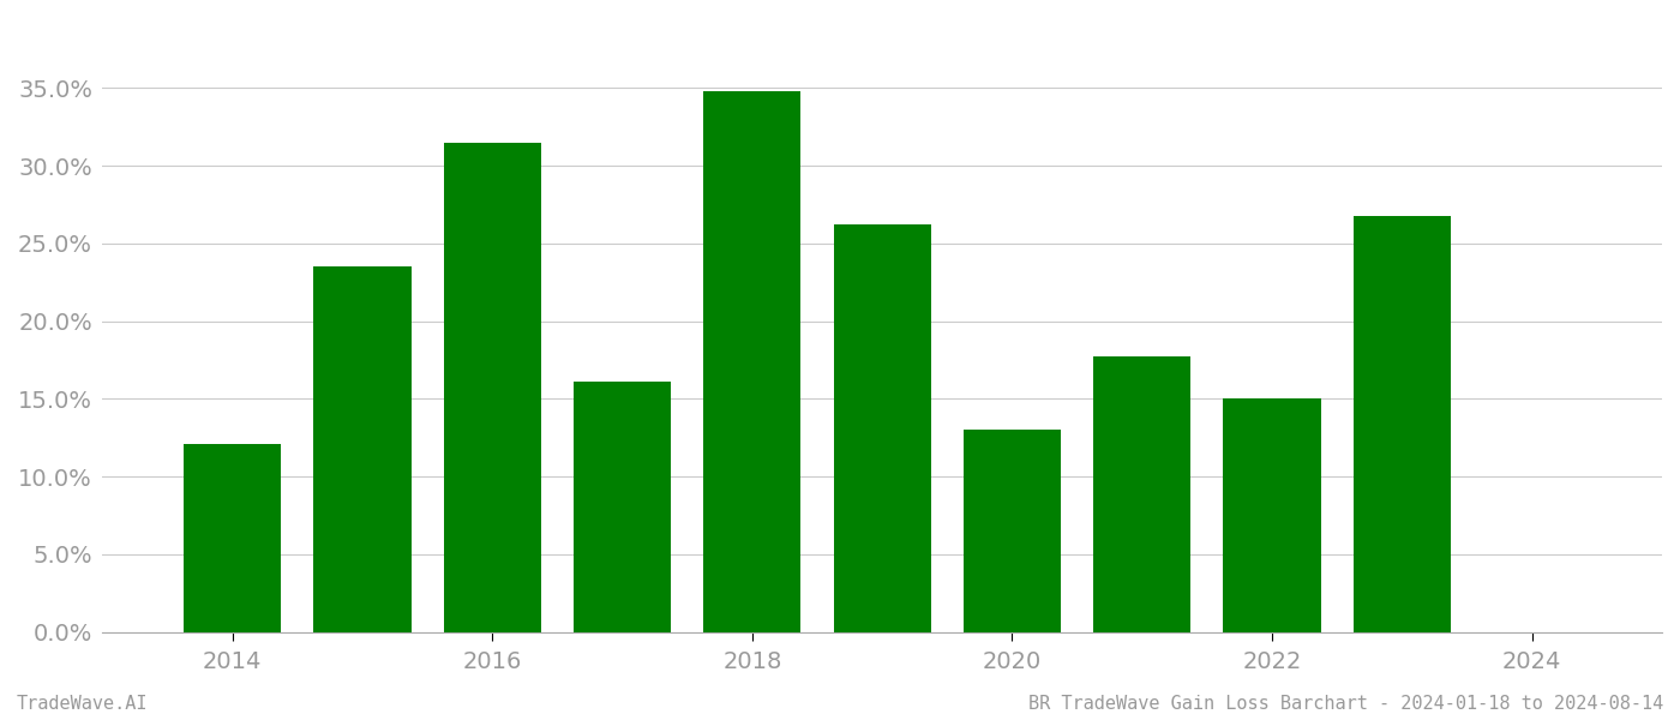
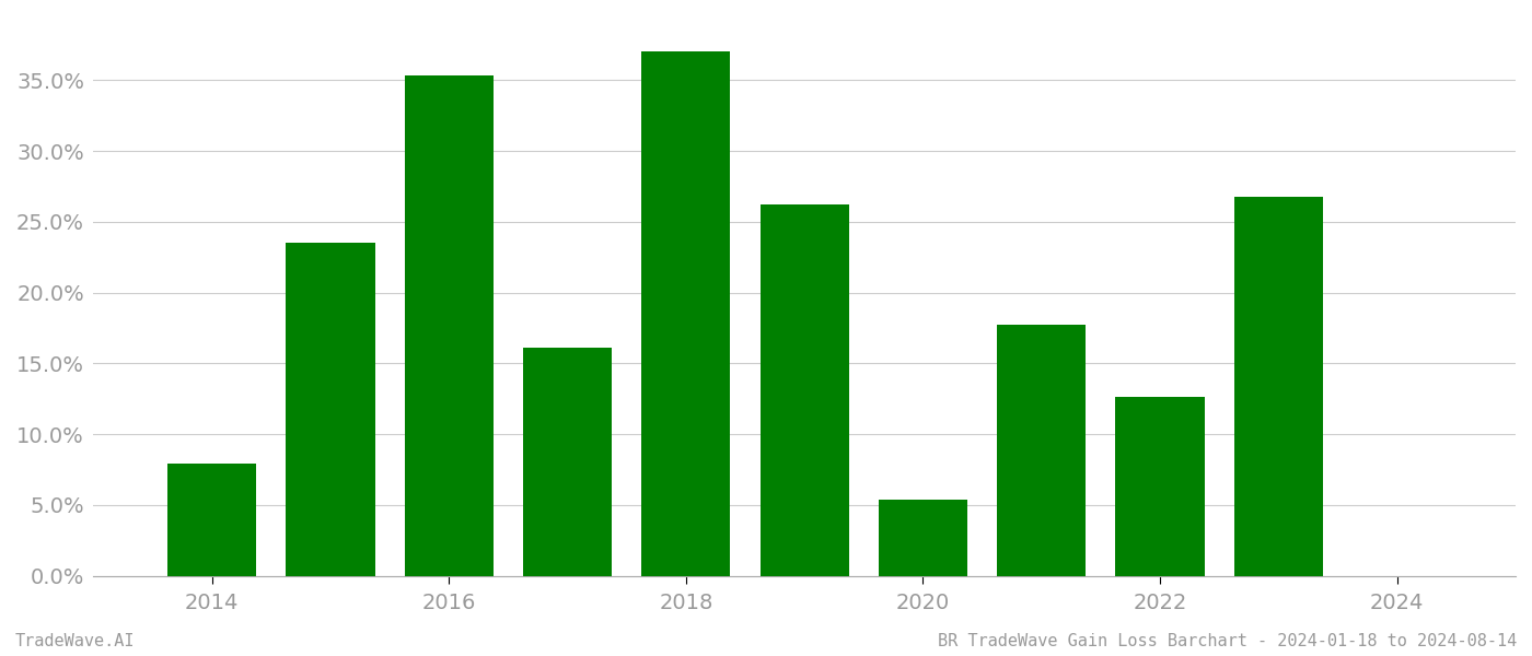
2014: 12.1% -> 7.9%
2016: 31.5% -> 35.3%
2018: 34.8% -> 37.0%
2020: 13.0% -> 5.4%
2022: 15.0% -> 12.6%
